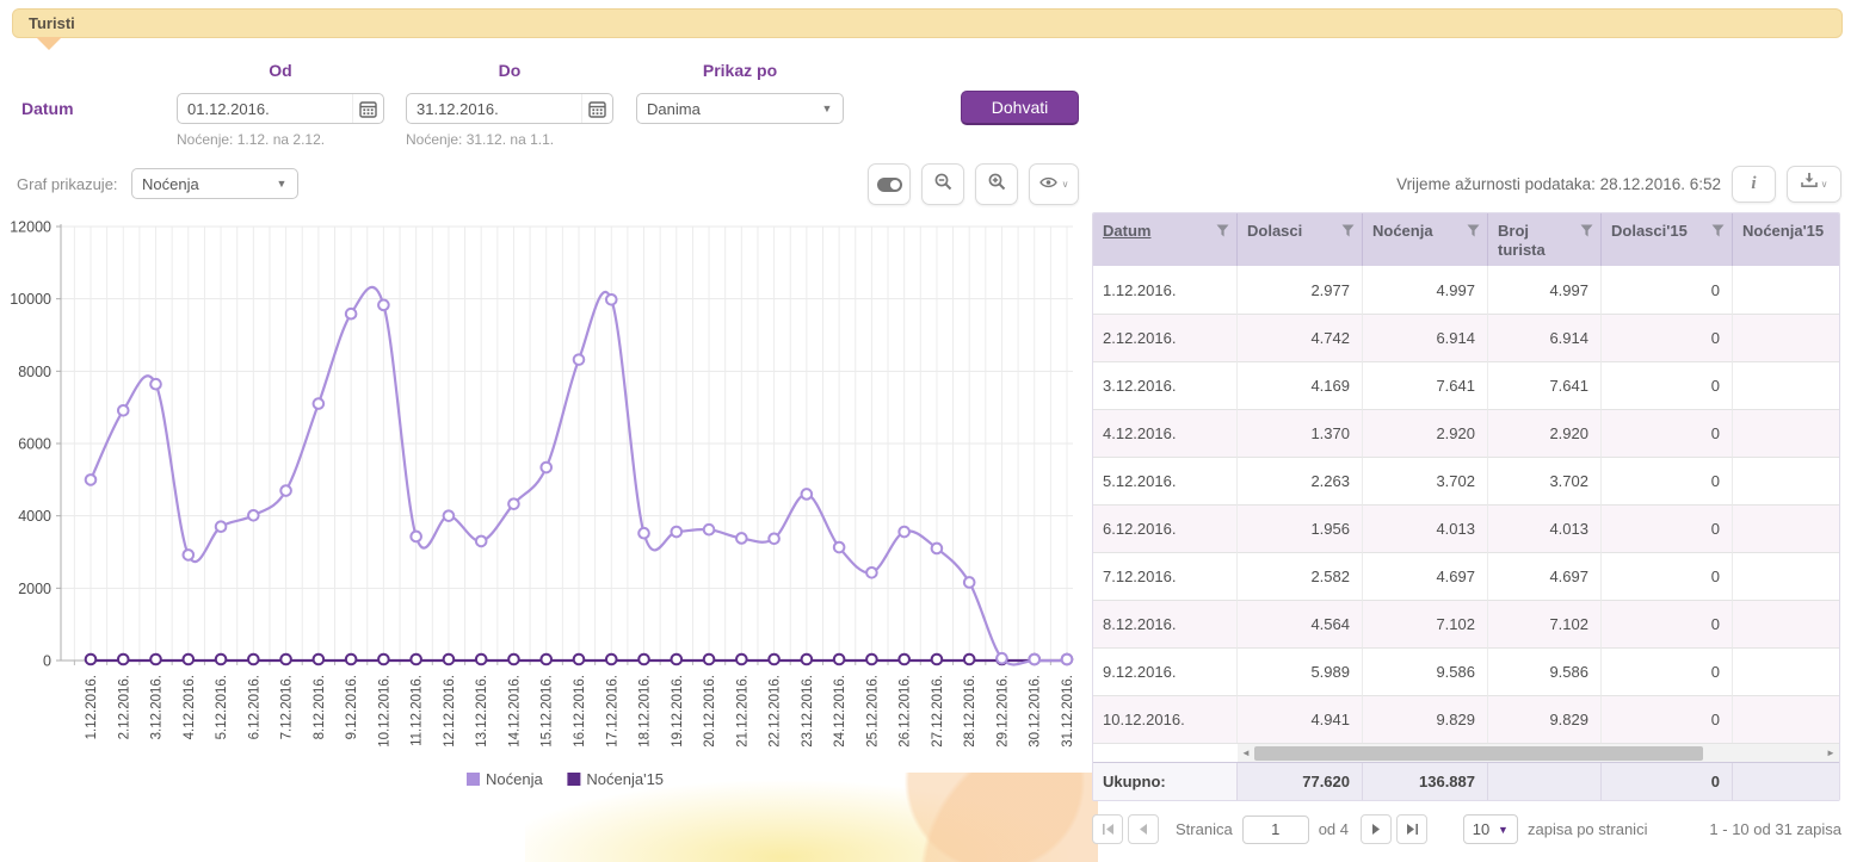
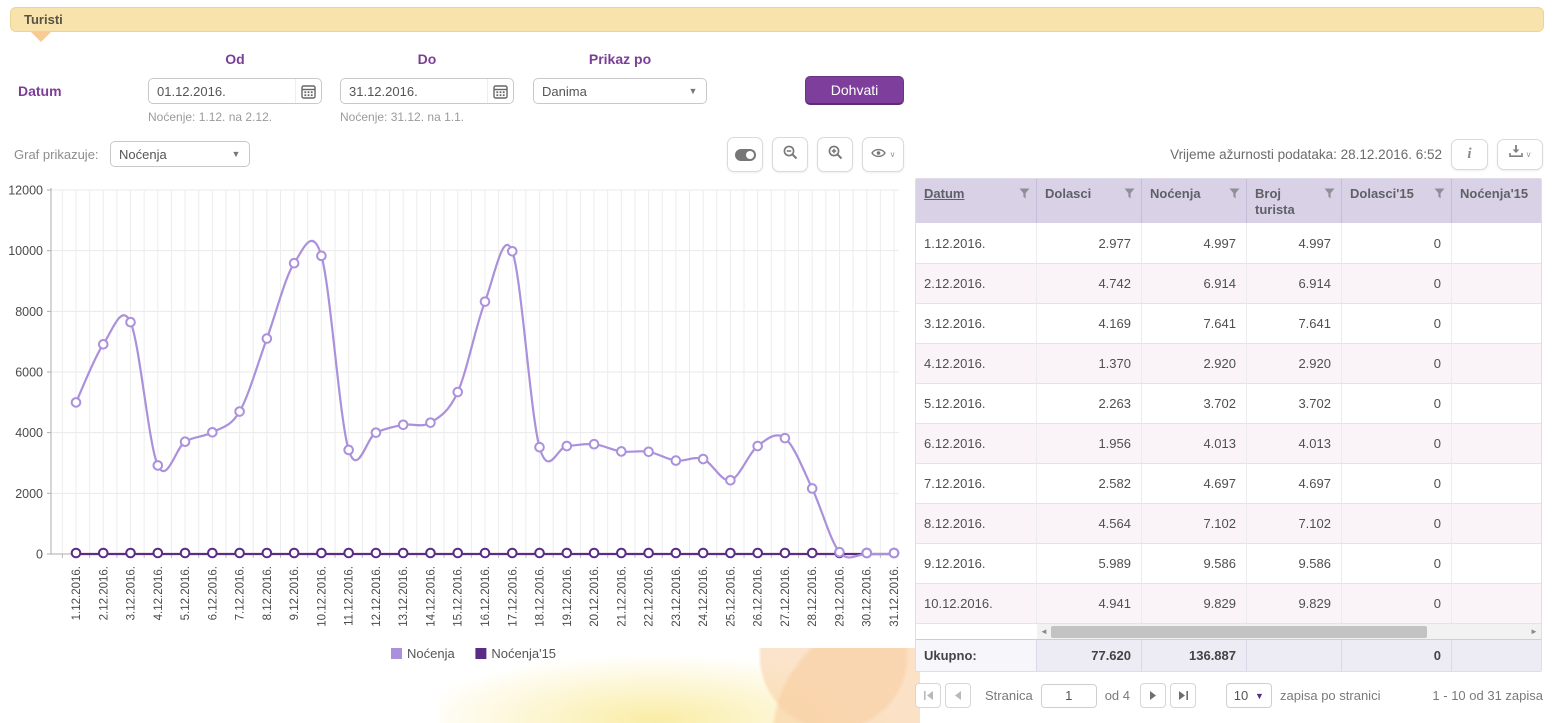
Noćenja/13.12.2016.: 3300 -> 4300
Noćenja/23.12.2016.: 4600 -> 3100
Noćenja/27.12.2016.: 3100 -> 3800
